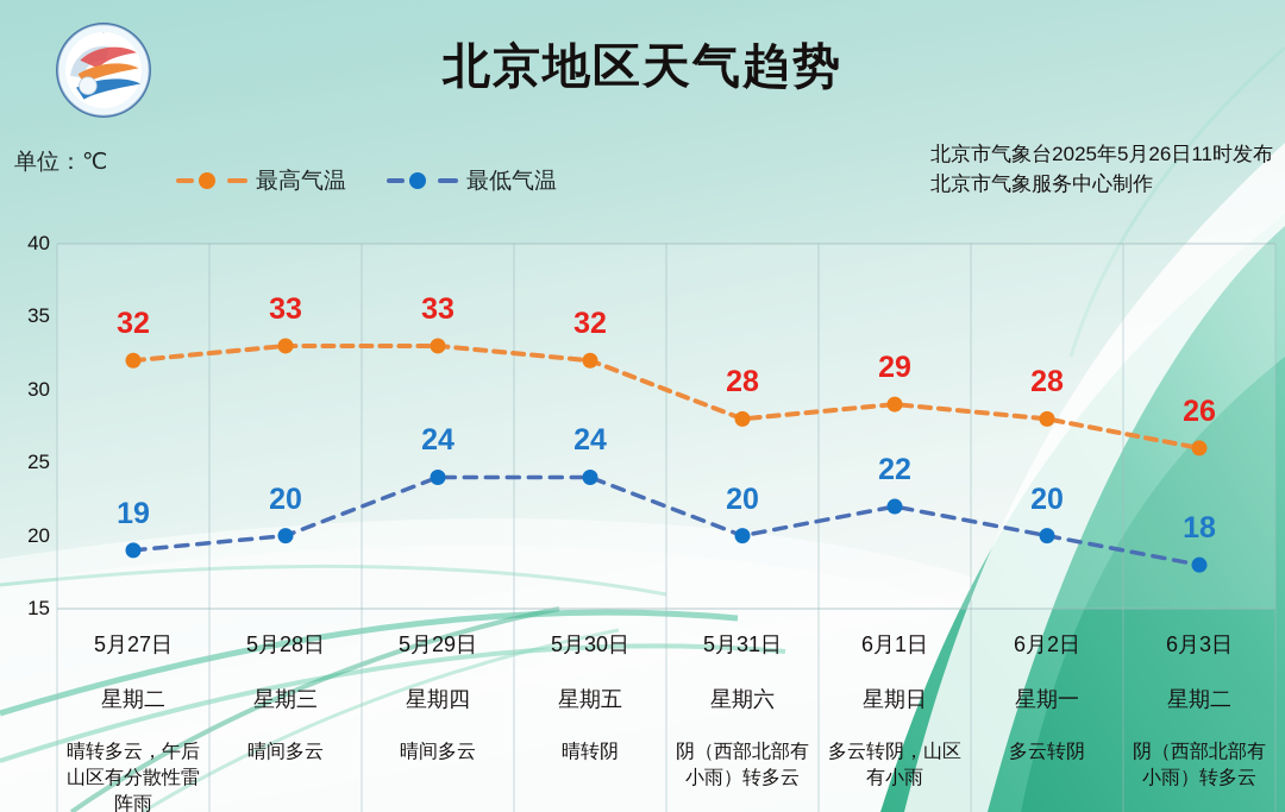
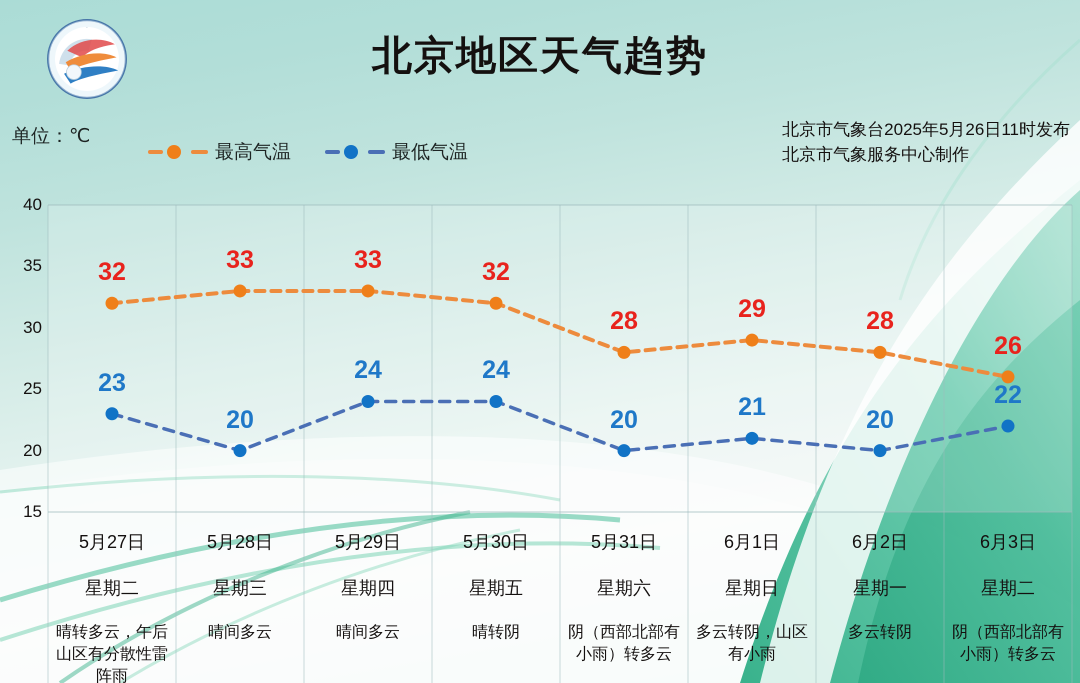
最低气温/5月27日: 19 -> 23
最低气温/6月1日: 22 -> 21
最低气温/6月3日: 18 -> 22
